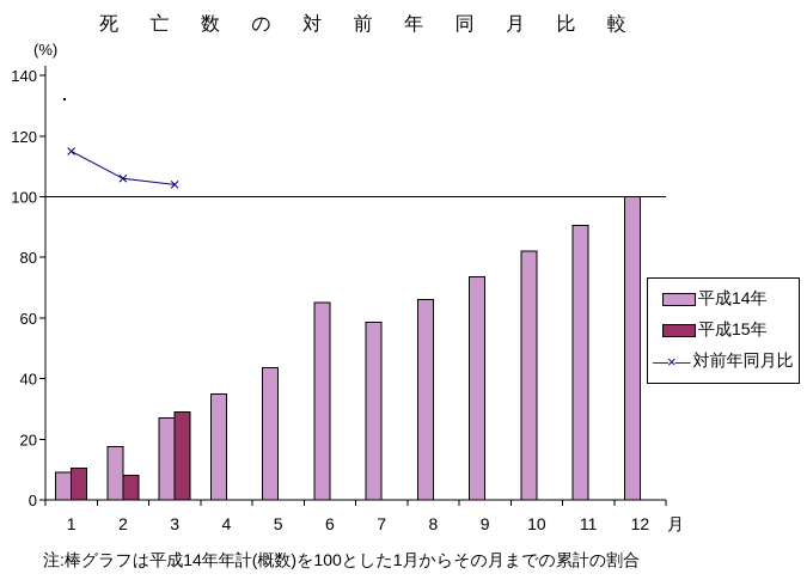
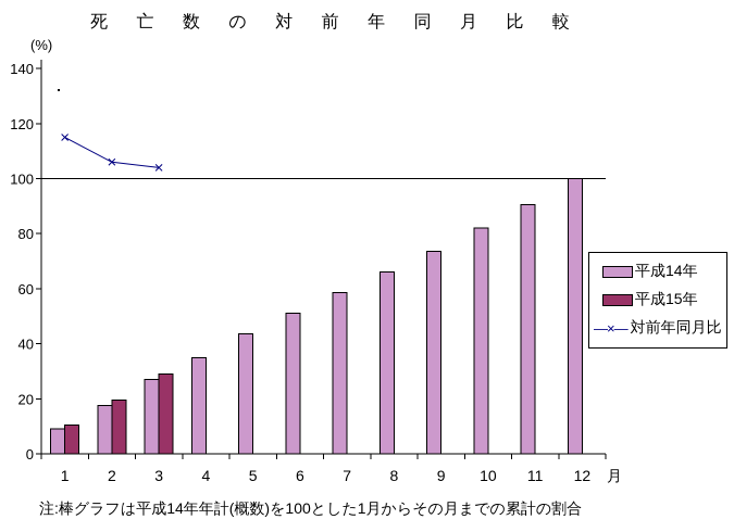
平成15年/2: 8 -> 20
平成14年/6: 65 -> 51
